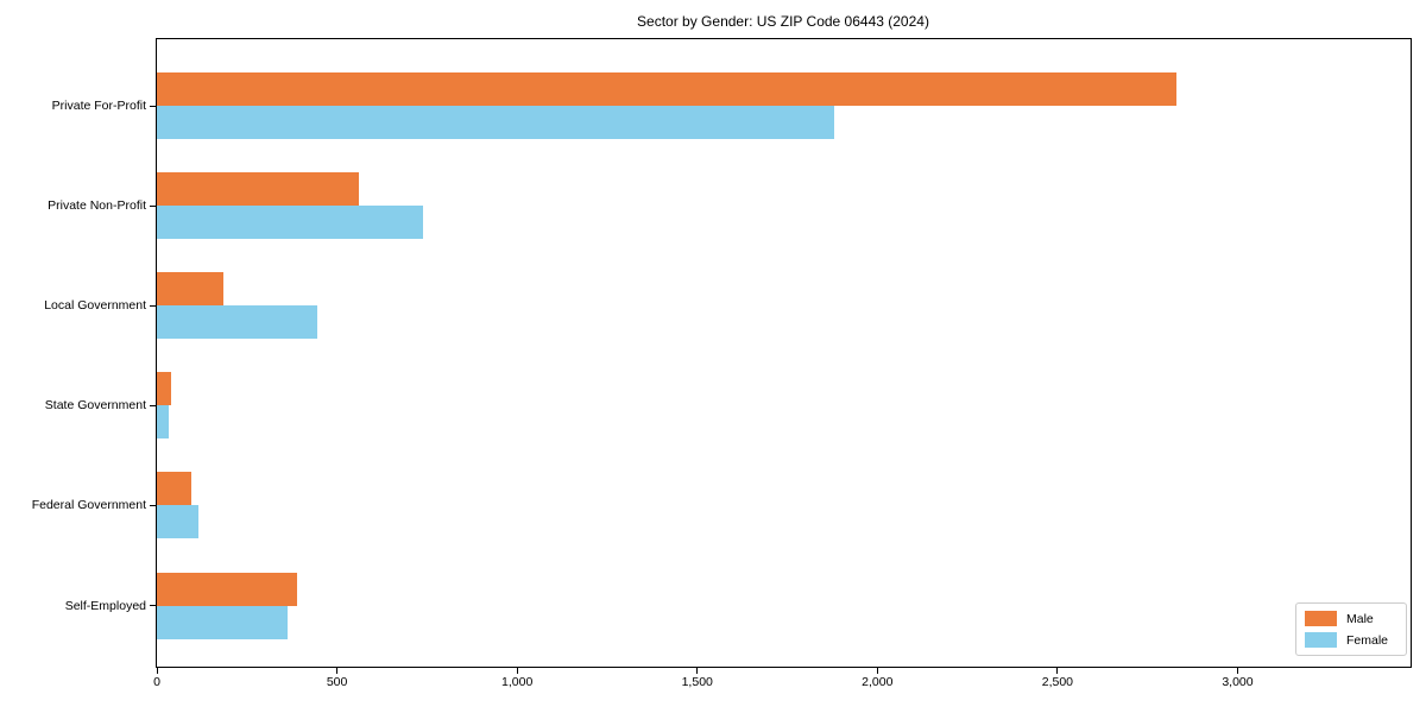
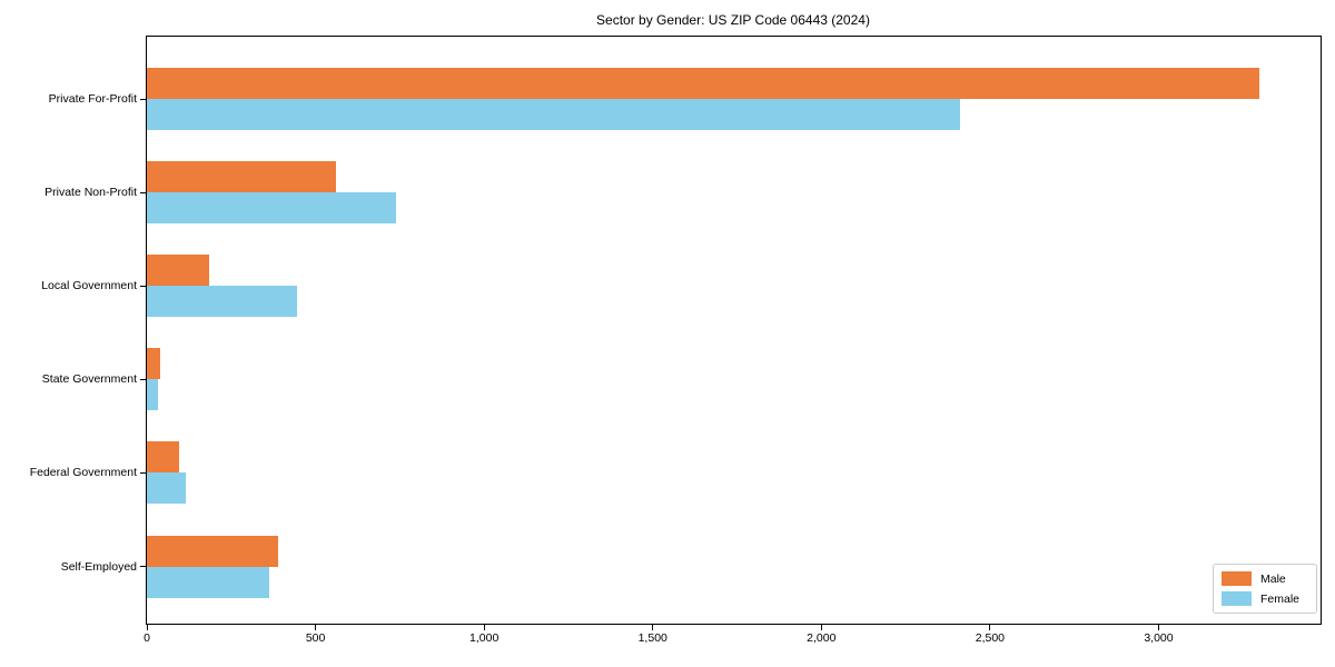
Male/Private For-Profit: 2830 -> 3300
Female/Private For-Profit: 1880 -> 2410
